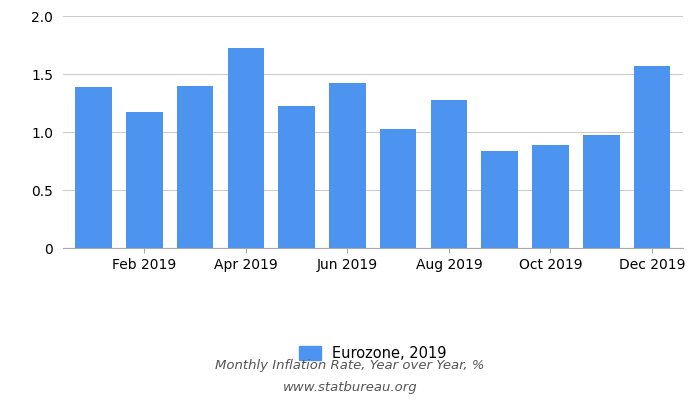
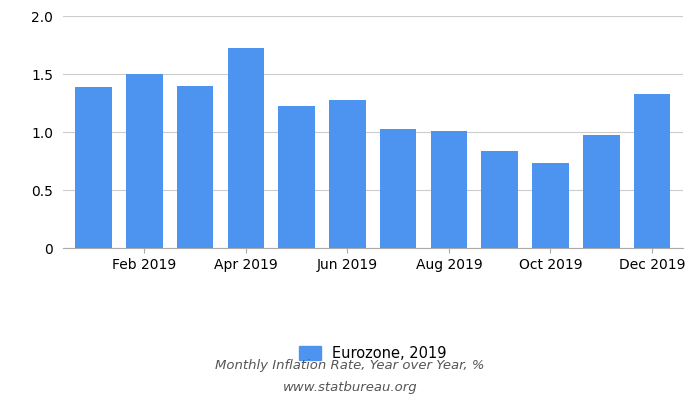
Feb 2019: 1.17 -> 1.50
Jun 2019: 1.42 -> 1.28
Aug 2019: 1.28 -> 1.01
Oct 2019: 0.89 -> 0.73
Dec 2019: 1.57 -> 1.33
